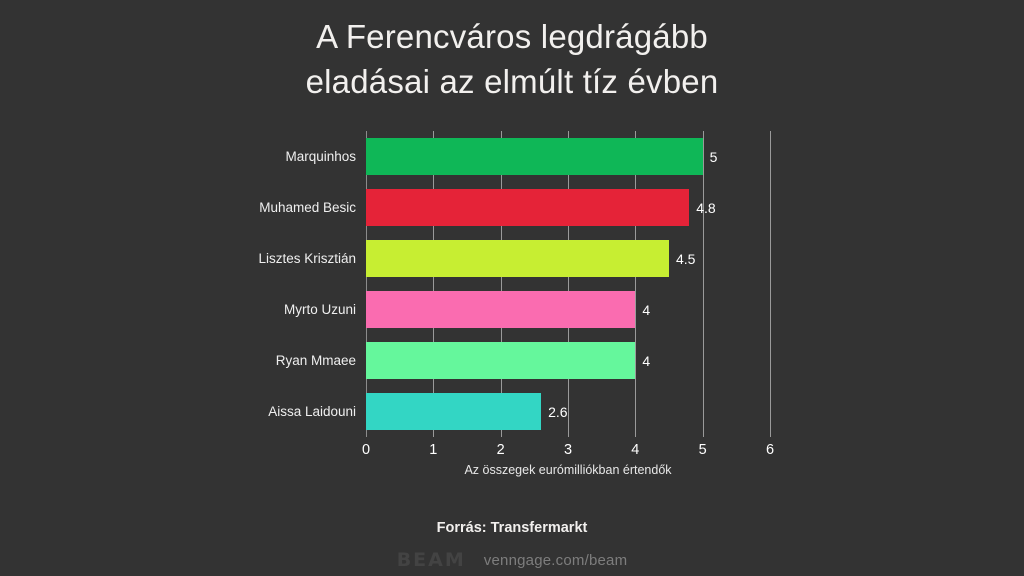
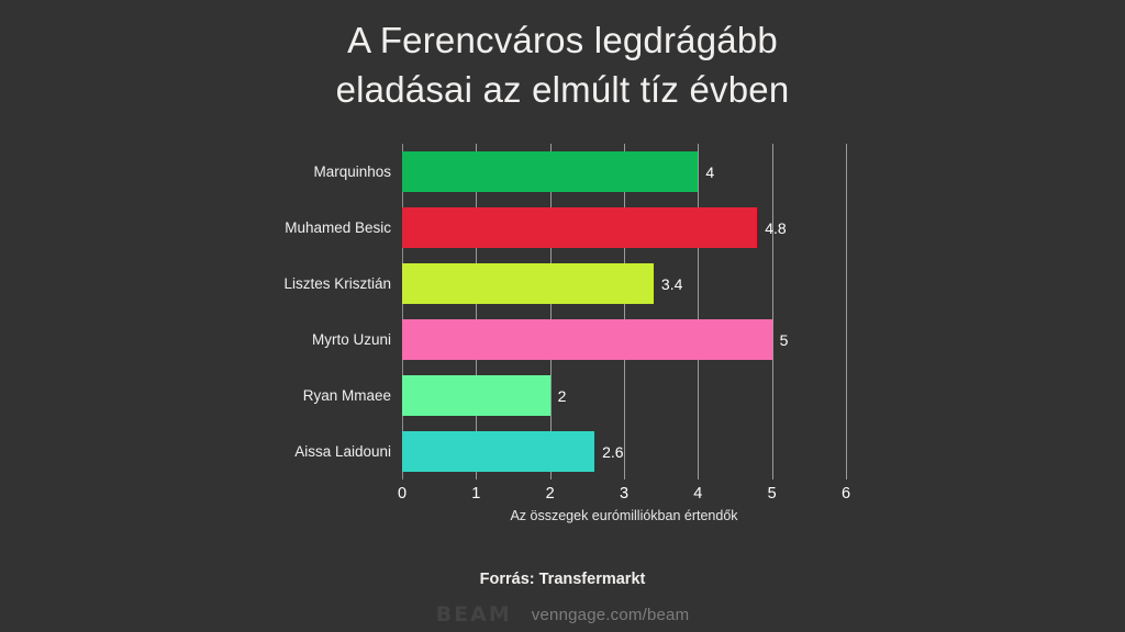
Marquinhos: 5 -> 4
Lisztes Krisztián: 4.5 -> 3.4
Myrto Uzuni: 4 -> 5
Ryan Mmaee: 4 -> 2
